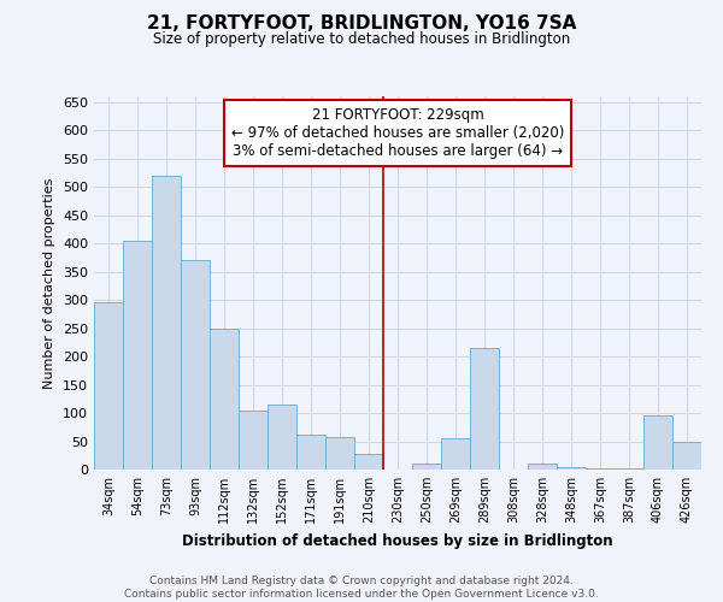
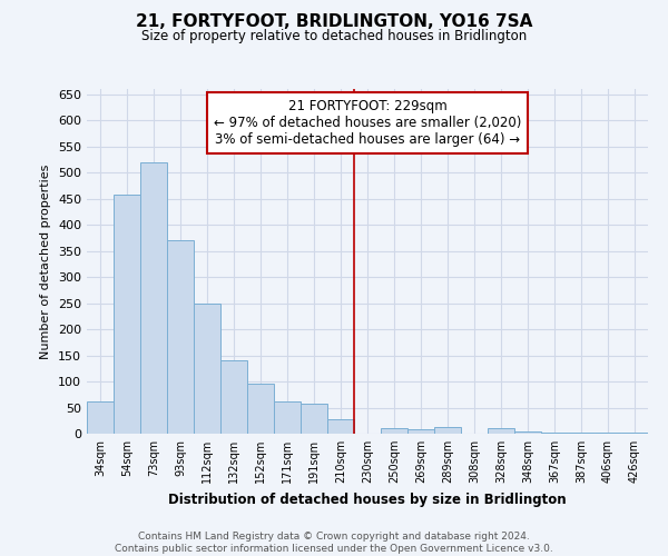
34sqm: 295 -> 62
54sqm: 405 -> 458
132sqm: 105 -> 140
152sqm: 115 -> 95
269sqm: 55 -> 8
289sqm: 215 -> 12
406sqm: 95 -> 2
426sqm: 50 -> 2
